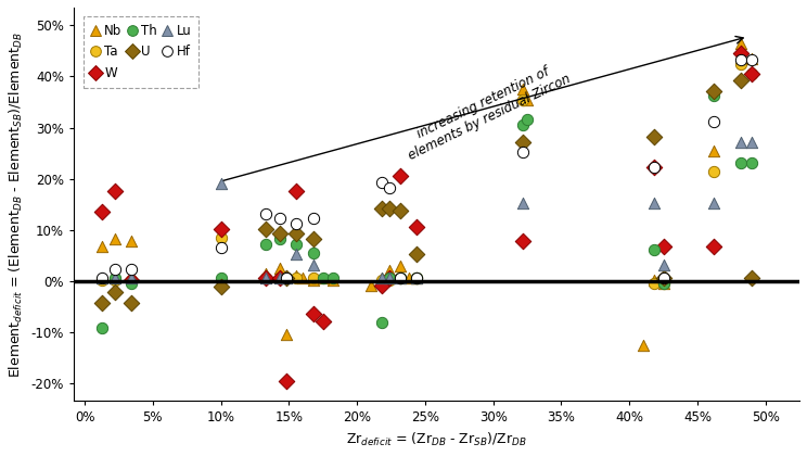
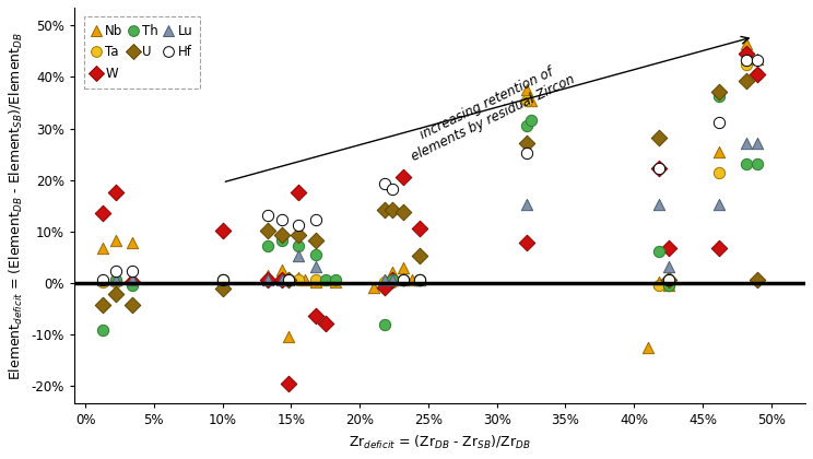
Ta/10%: 8.5% -> 0.5%
Lu/10%: 19.0% -> 0.5%
Hf/10%: 6.5% -> 0.5%
